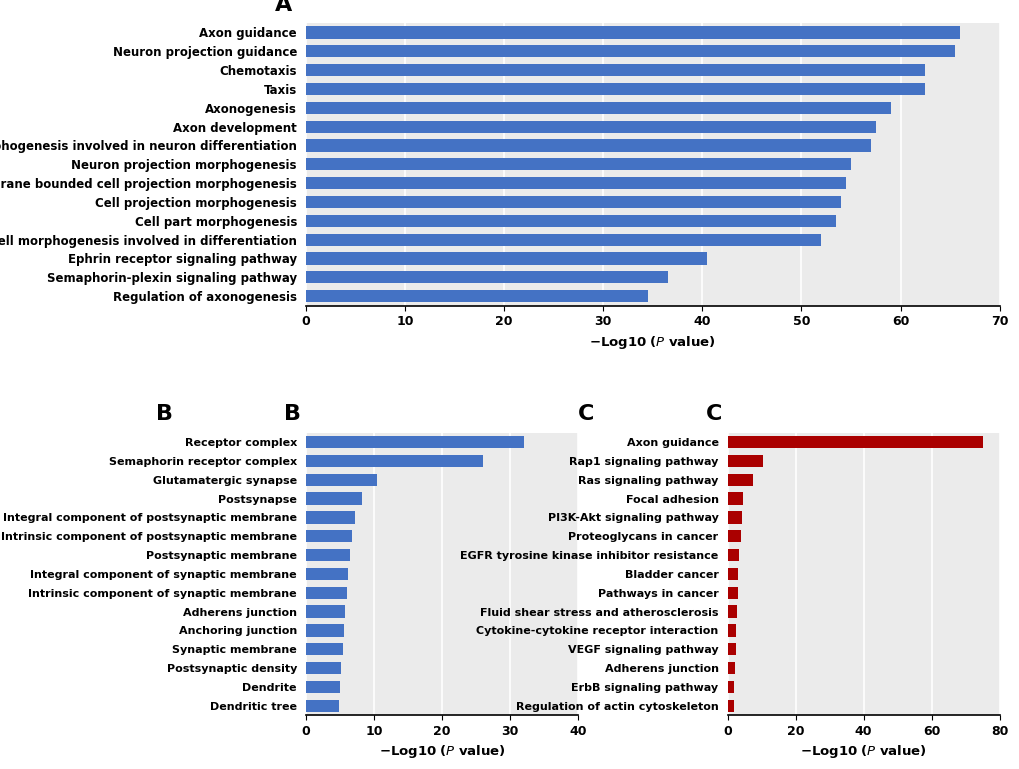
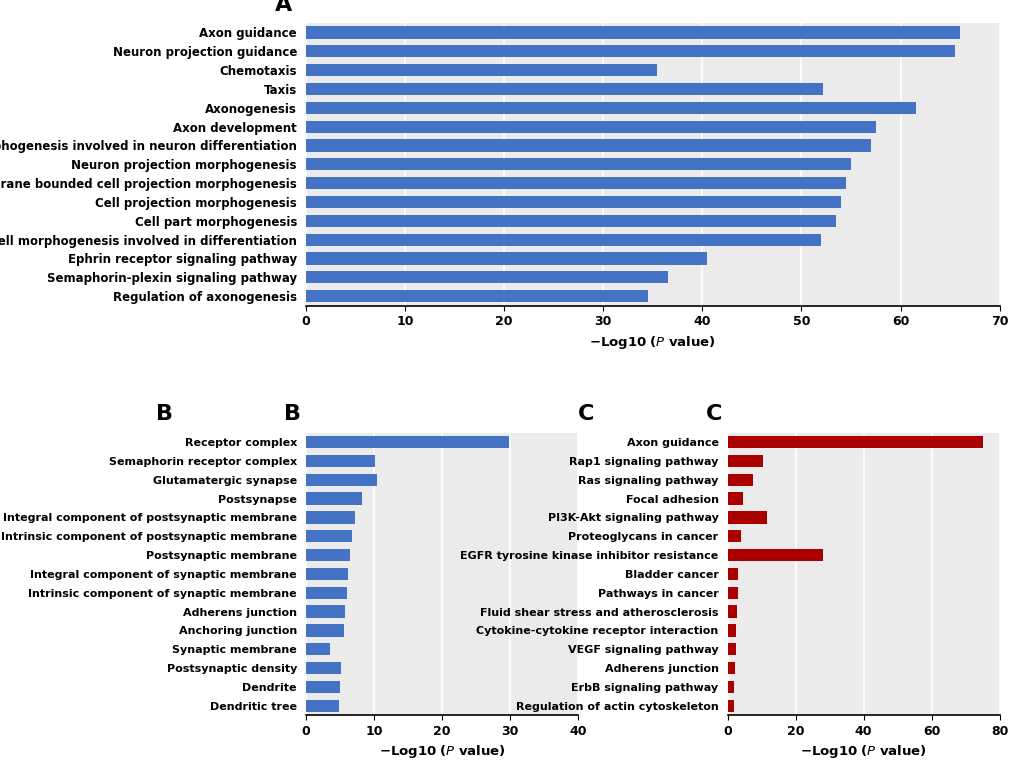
Chemotaxis: 62.5 -> 35.4
Taxis: 62.5 -> 52.2
Axonogenesis: 59.0 -> 61.6
Receptor complex: 32.0 -> 29.8
Semaphorin receptor complex: 26.0 -> 10.2
Synaptic membrane: 5.4 -> 3.6
PI3K-Akt signaling pathway: 4.2 -> 11.5
EGFR tyrosine kinase inhibitor resistance: 3.5 -> 28.0
